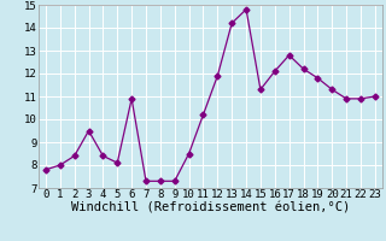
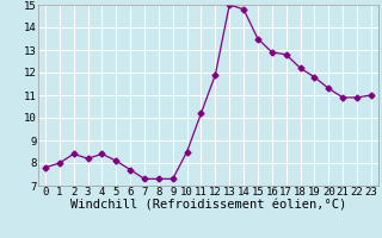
3: 9.5 -> 8.2
6: 10.9 -> 7.7
13: 14.2 -> 15.0
15: 11.3 -> 13.5
16: 12.1 -> 12.9
